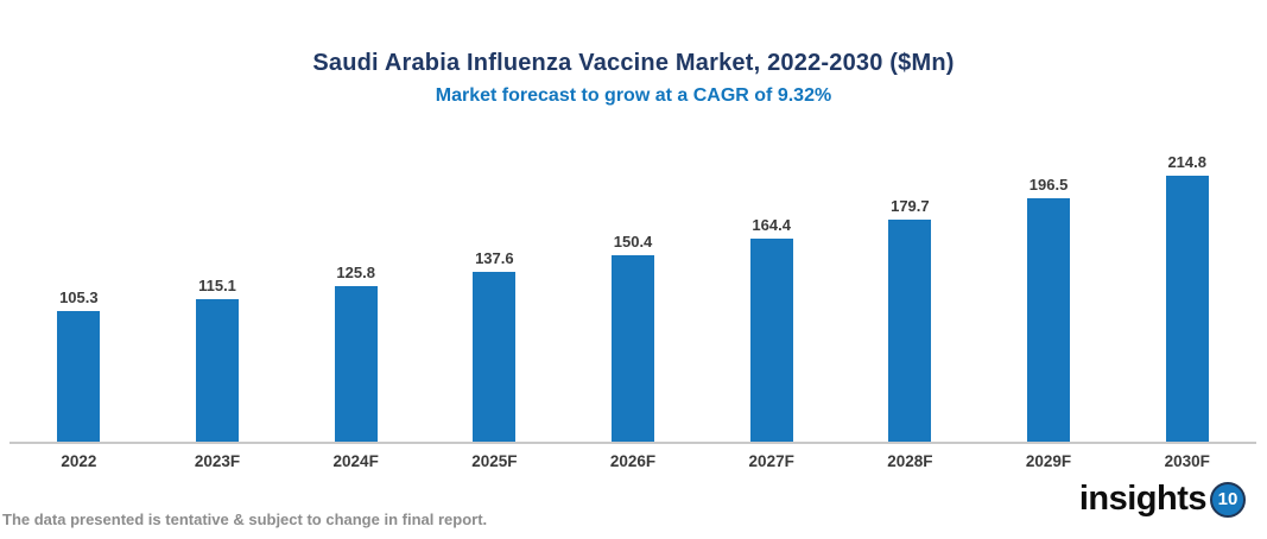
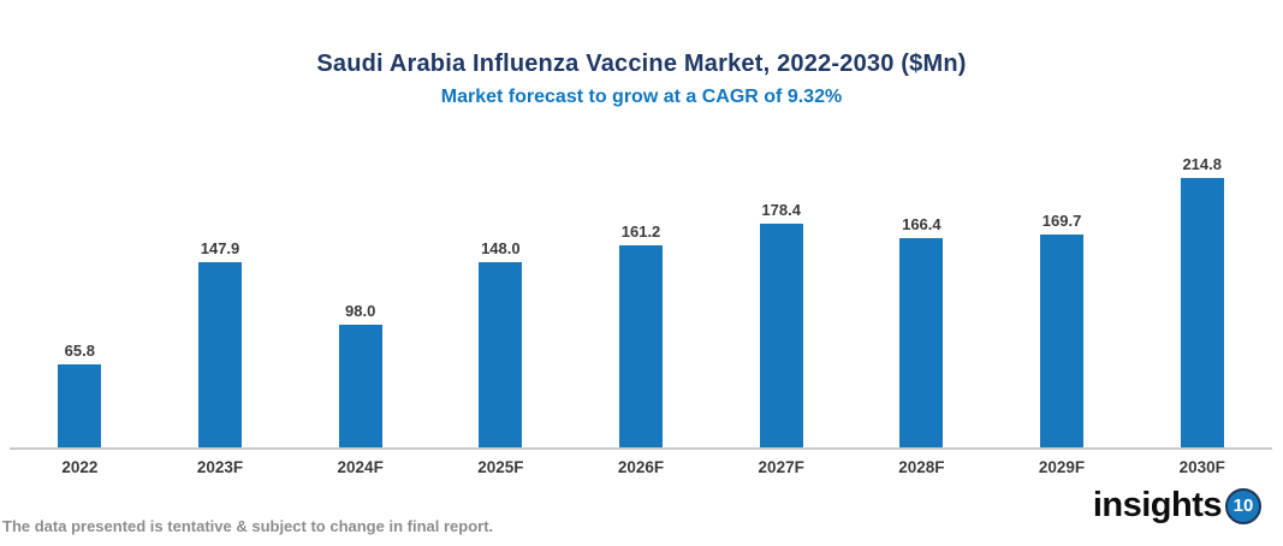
2022: 105.3 -> 65.8
2023F: 115.1 -> 147.9
2024F: 125.8 -> 98.0
2025F: 137.6 -> 148.0
2026F: 150.4 -> 161.2
2027F: 164.4 -> 178.4
2028F: 179.7 -> 166.4
2029F: 196.5 -> 169.7
